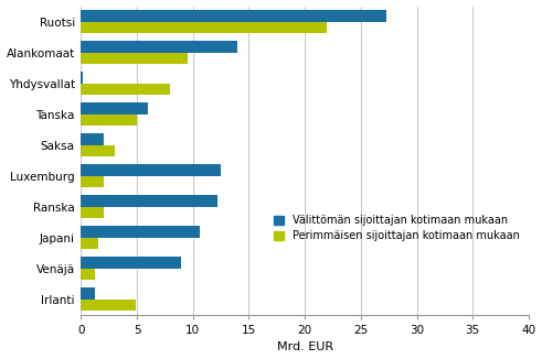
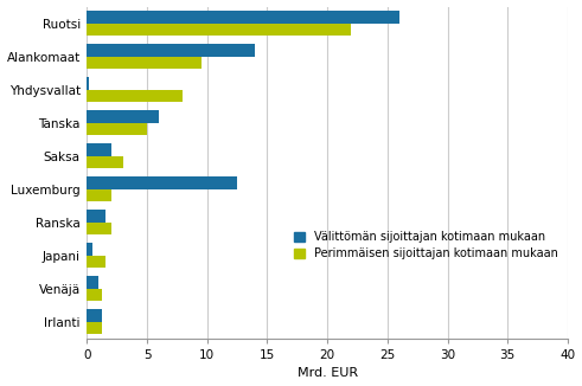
Välittömän sijoittajan kotimaan mukaan/Ruotsi: 27.3 -> 26.0
Välittömän sijoittajan kotimaan mukaan/Ranska: 12.2 -> 1.5
Välittömän sijoittajan kotimaan mukaan/Japani: 10.6 -> 0.5
Välittömän sijoittajan kotimaan mukaan/Venäjä: 8.9 -> 1.0
Perimmäisen sijoittajan kotimaan mukaan/Irlanti: 4.9 -> 1.2
